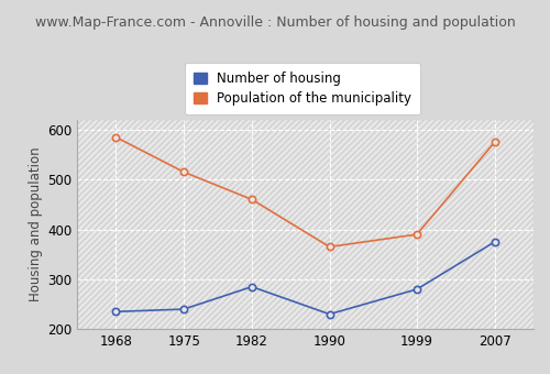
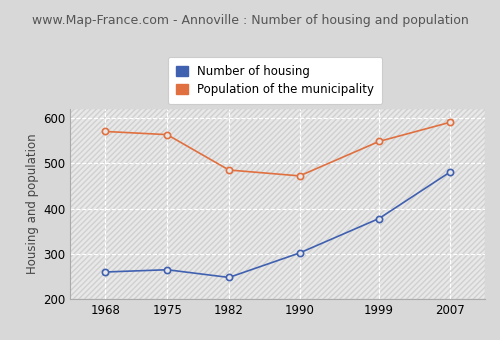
Number of housing/1968: 235 -> 260
Population of the municipality/1968: 585 -> 570
Number of housing/1975: 240 -> 265
Population of the municipality/1975: 515 -> 563
Number of housing/1982: 285 -> 248
Population of the municipality/1982: 460 -> 485
Number of housing/1990: 230 -> 302
Population of the municipality/1990: 365 -> 472
Number of housing/1999: 280 -> 378
Population of the municipality/1999: 390 -> 548
Number of housing/2007: 375 -> 480
Population of the municipality/2007: 575 -> 590
